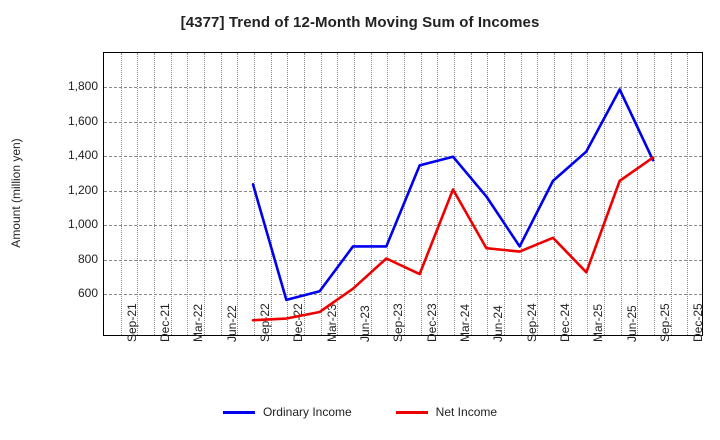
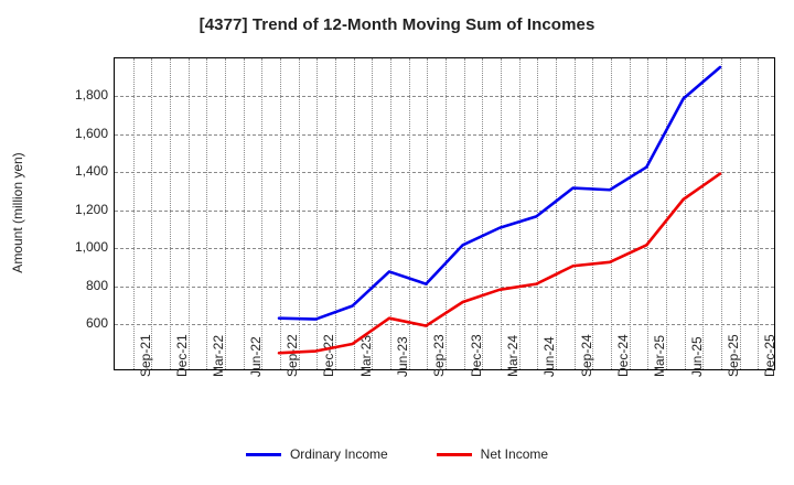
Ordinary Income/Sep-22: 1230 -> 620
Ordinary Income/Dec-22: 560 -> 620
Ordinary Income/Mar-23: 610 -> 690
Ordinary Income/Sep-23: 870 -> 800
Net Income/Sep-23: 800 -> 580
Ordinary Income/Dec-23: 1340 -> 1010
Ordinary Income/Mar-24: 1390 -> 1100
Net Income/Mar-24: 1200 -> 780
Net Income/Jun-24: 860 -> 800
Ordinary Income/Sep-24: 870 -> 1310
Net Income/Sep-24: 840 -> 900
Ordinary Income/Dec-24: 1250 -> 1300
Net Income/Mar-25: 720 -> 1010
Ordinary Income/Sep-25: 1370 -> 1940
